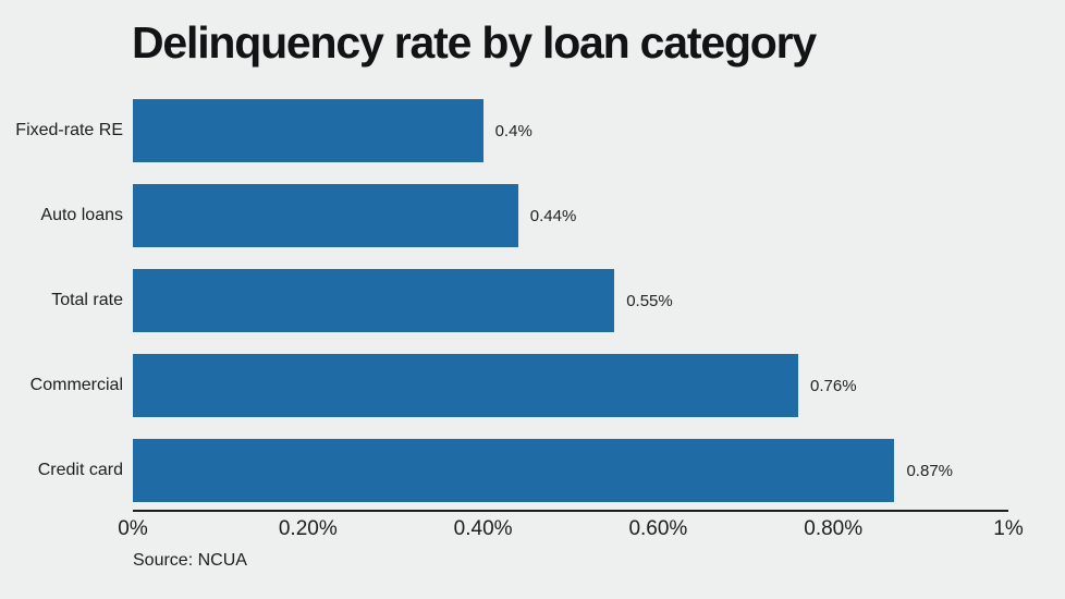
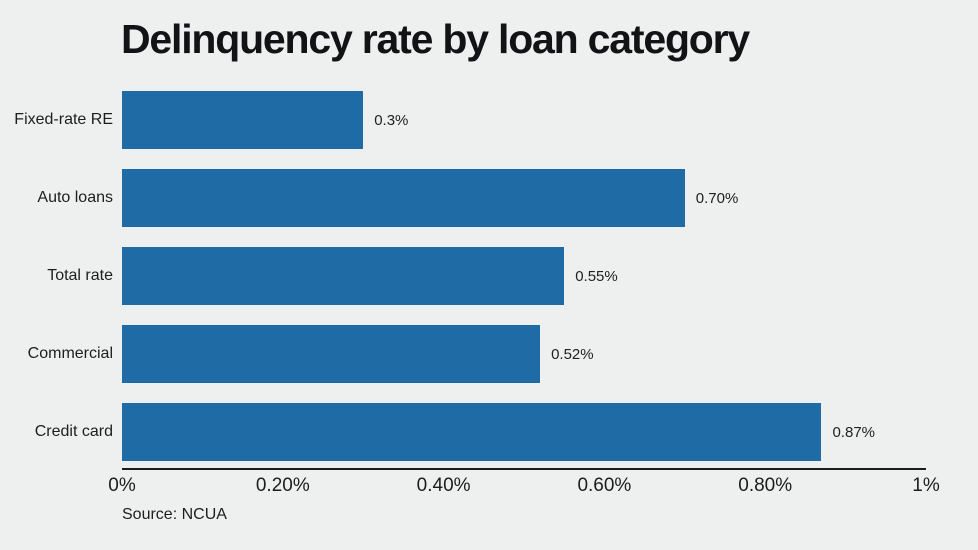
Fixed-rate RE: 0.4% -> 0.3%
Auto loans: 0.44% -> 0.70%
Commercial: 0.76% -> 0.52%
